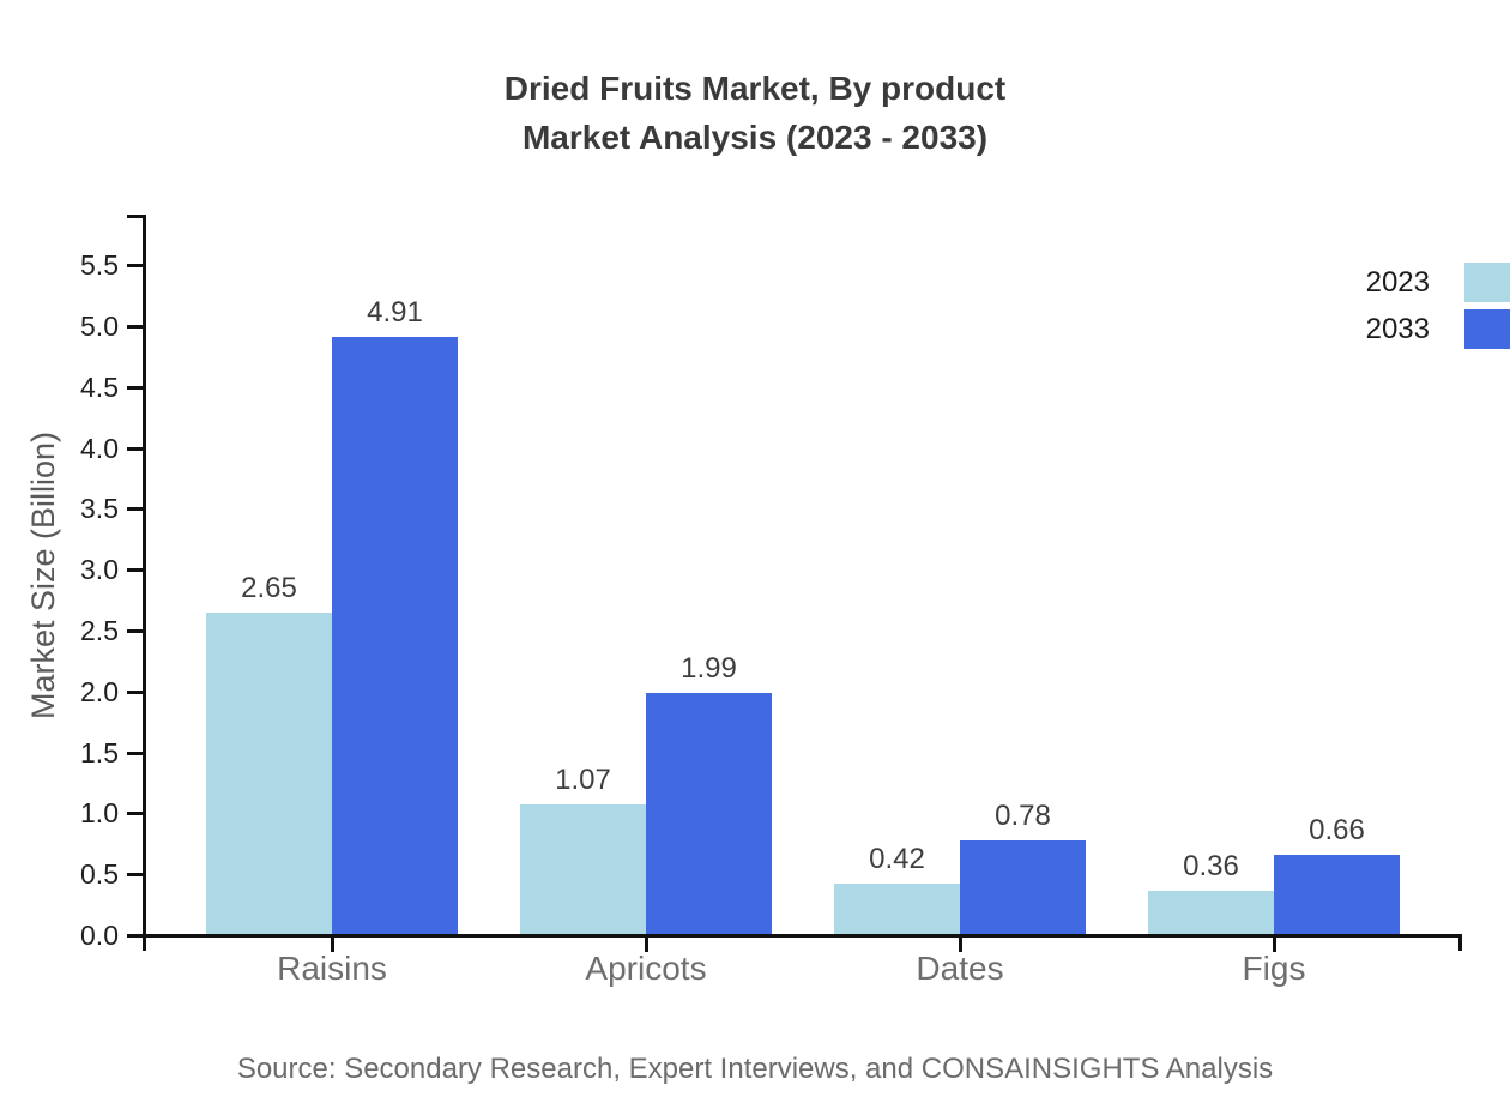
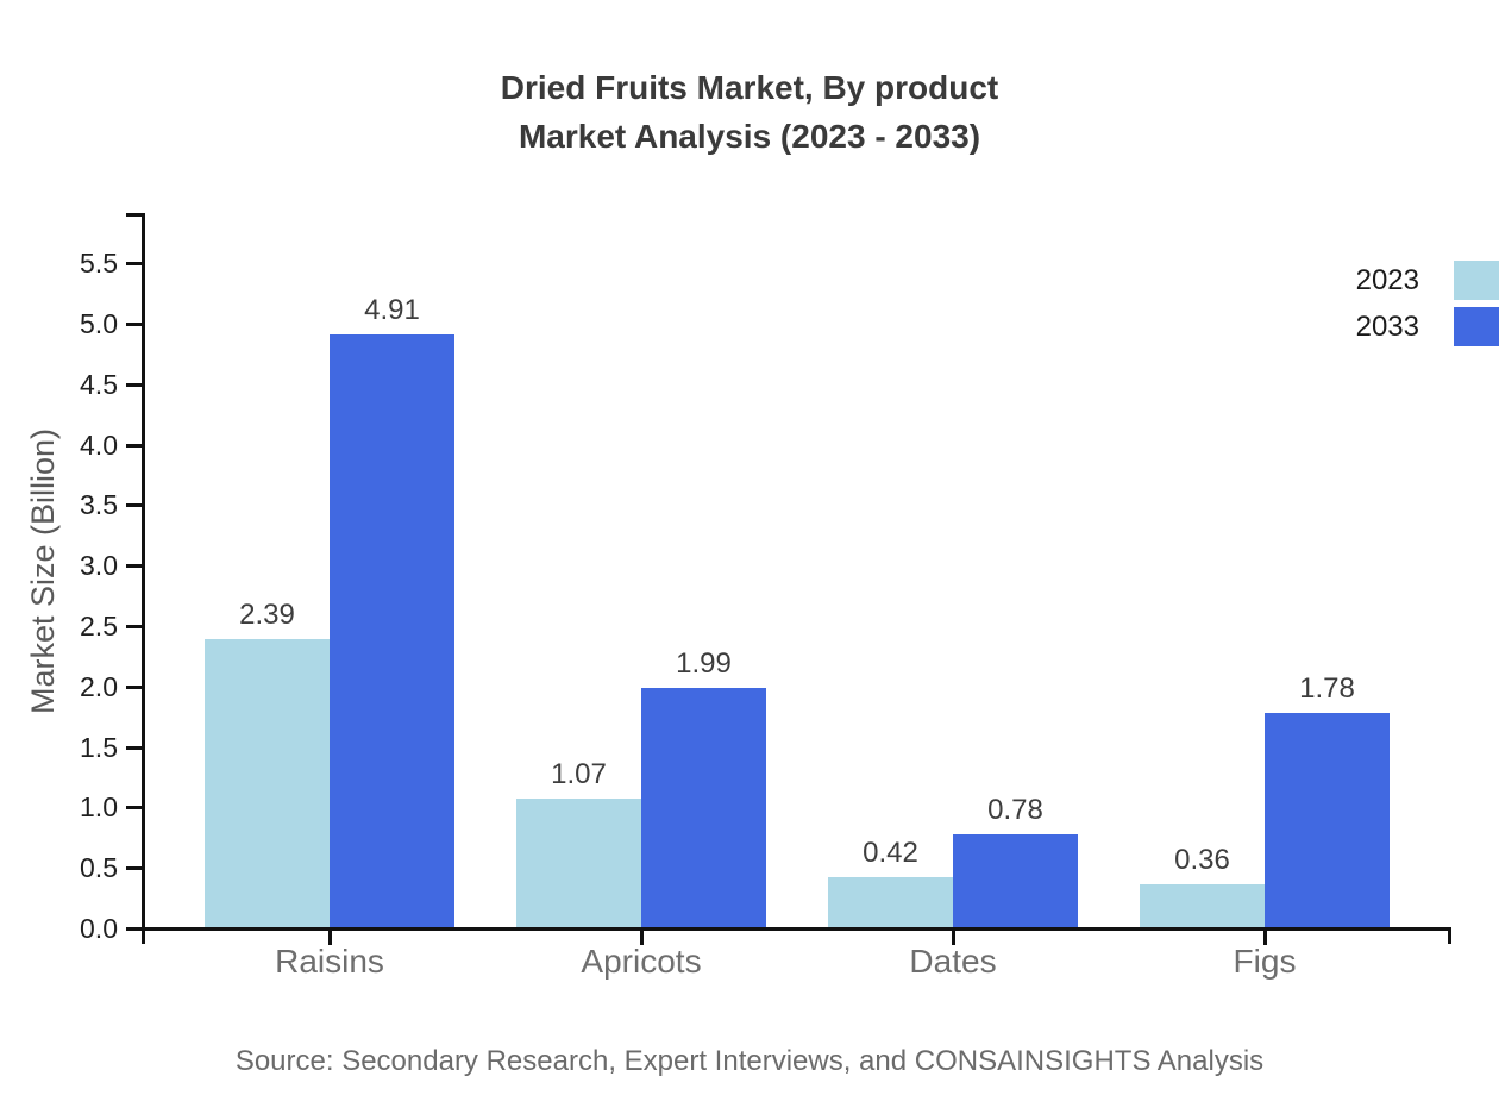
2023/Raisins: 2.65 -> 2.39
2033/Figs: 0.66 -> 1.78
